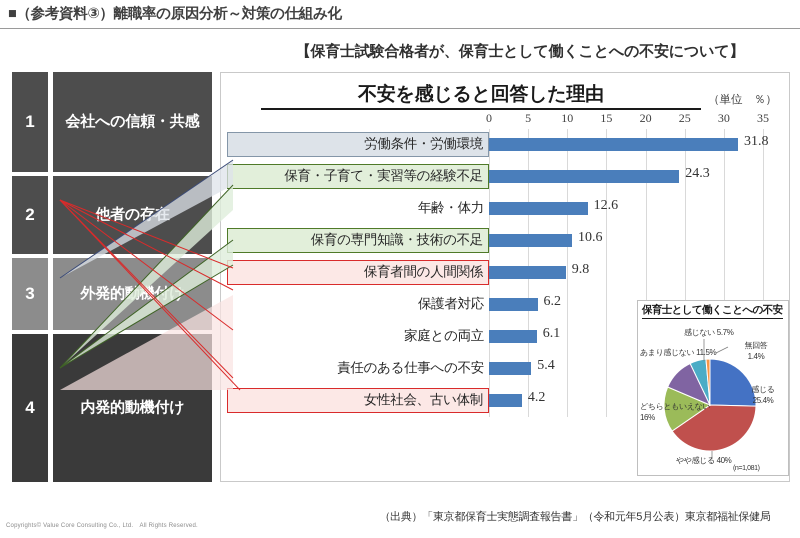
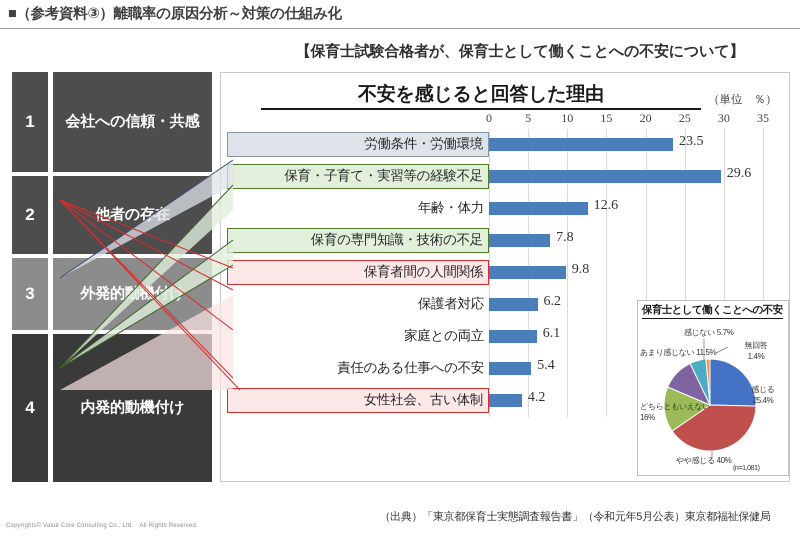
労働条件・労働環境: 31.8 -> 23.5
保育・子育て・実習等の経験不足: 24.3 -> 29.6
保育の専門知識・技術の不足: 10.6 -> 7.8
